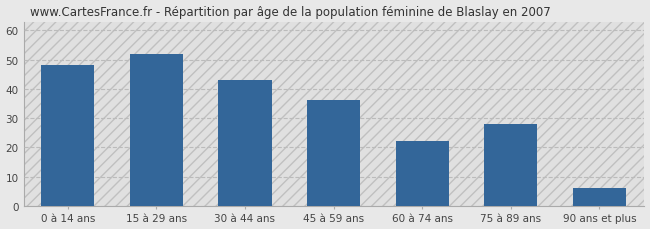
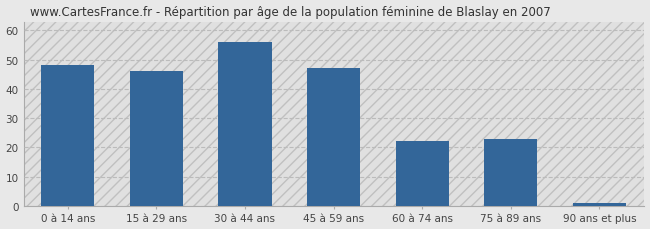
15 à 29 ans: 52 -> 46
30 à 44 ans: 43 -> 56
45 à 59 ans: 36 -> 47
75 à 89 ans: 28 -> 23
90 ans et plus: 6 -> 1
